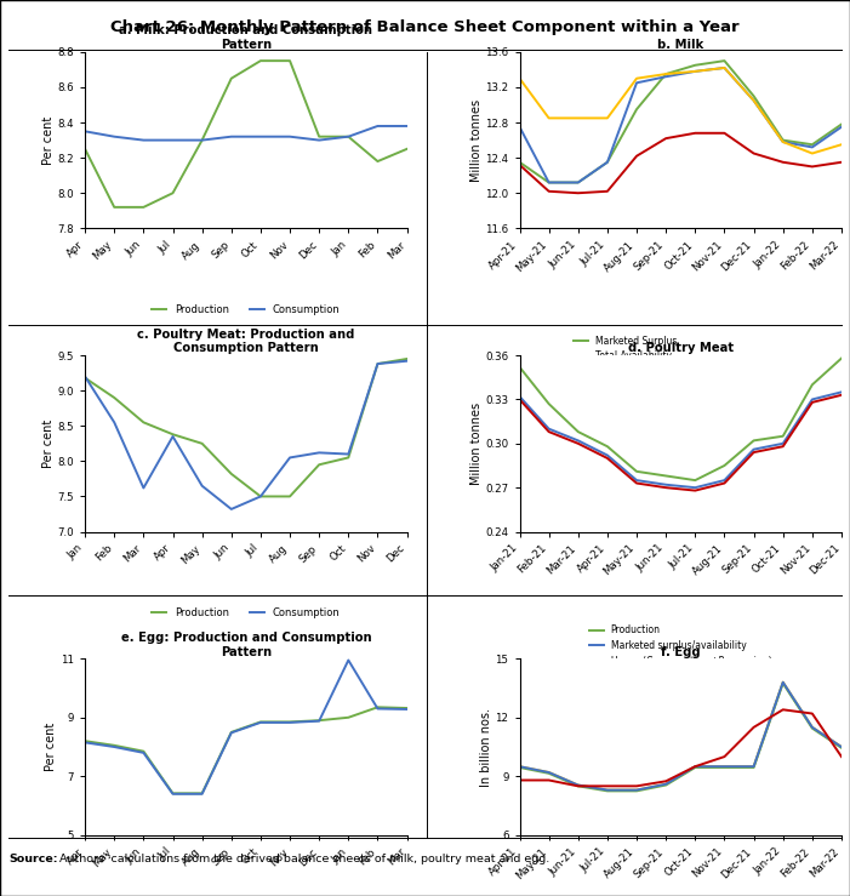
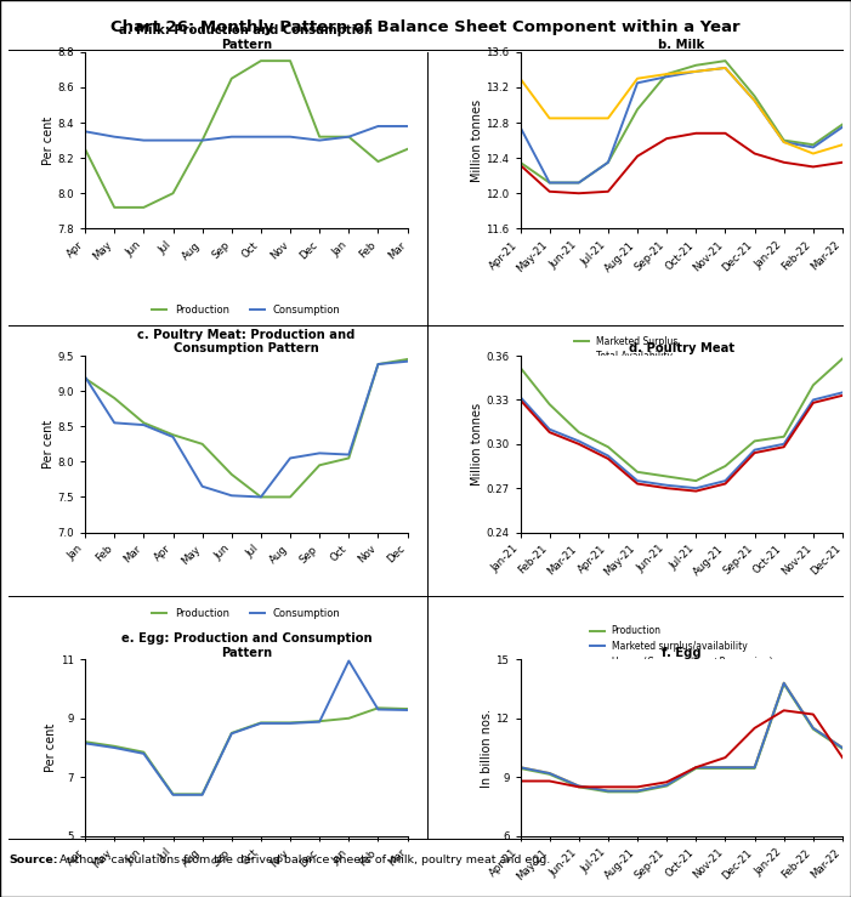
c. Poultry Meat: Production and Consumption Pattern/Consumption/Mar: 7.62 -> 8.52
c. Poultry Meat: Production and Consumption Pattern/Consumption/Jun: 7.32 -> 7.52
